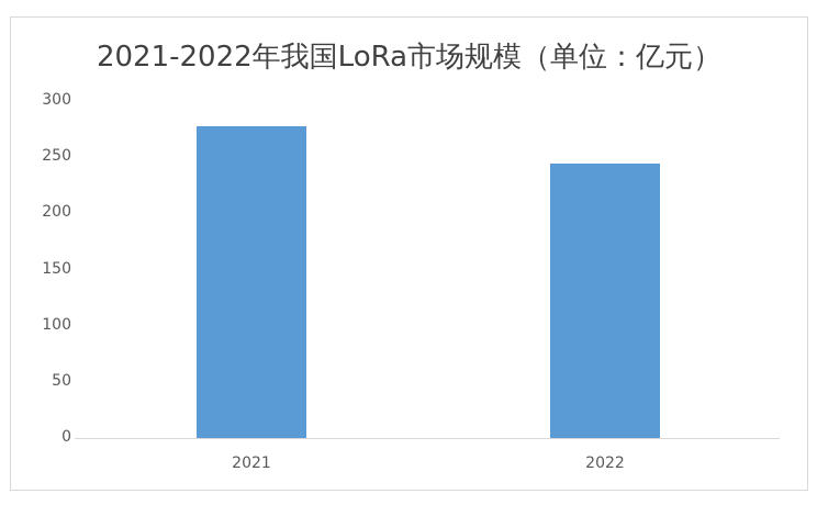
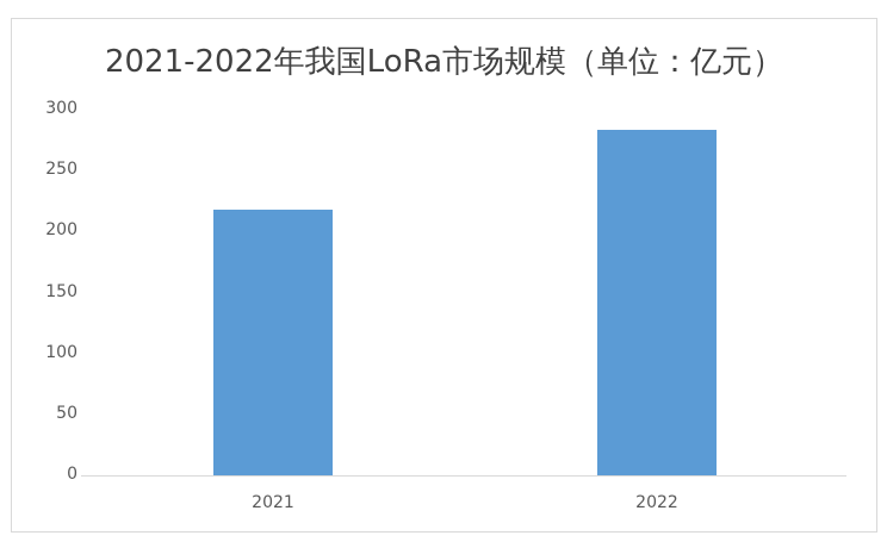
2021: 278 -> 218
2022: 244 -> 283
